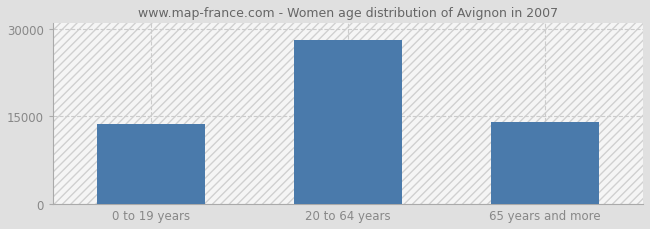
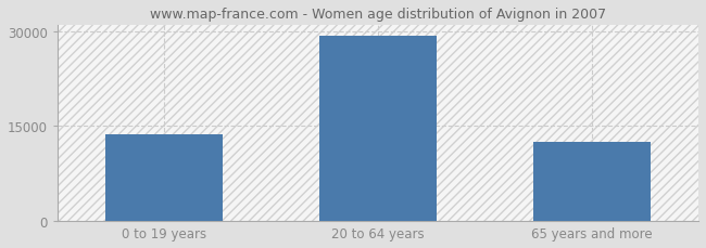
20 to 64 years: 28000 -> 29200
65 years and more: 14000 -> 12600
